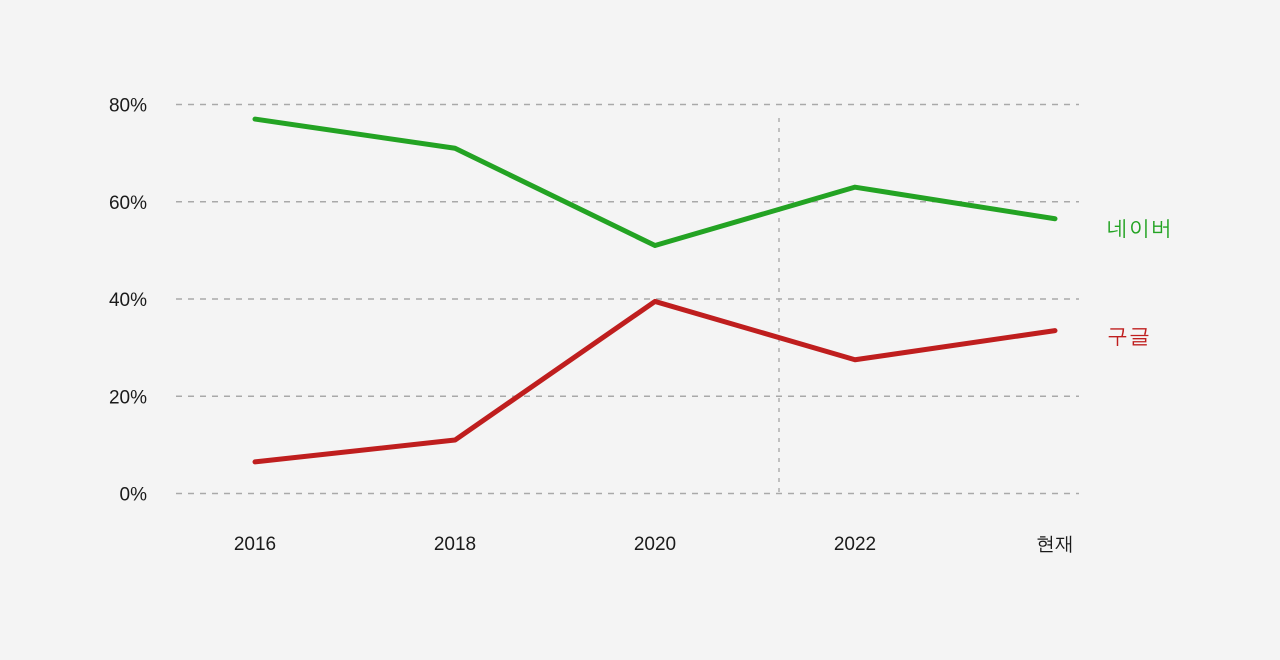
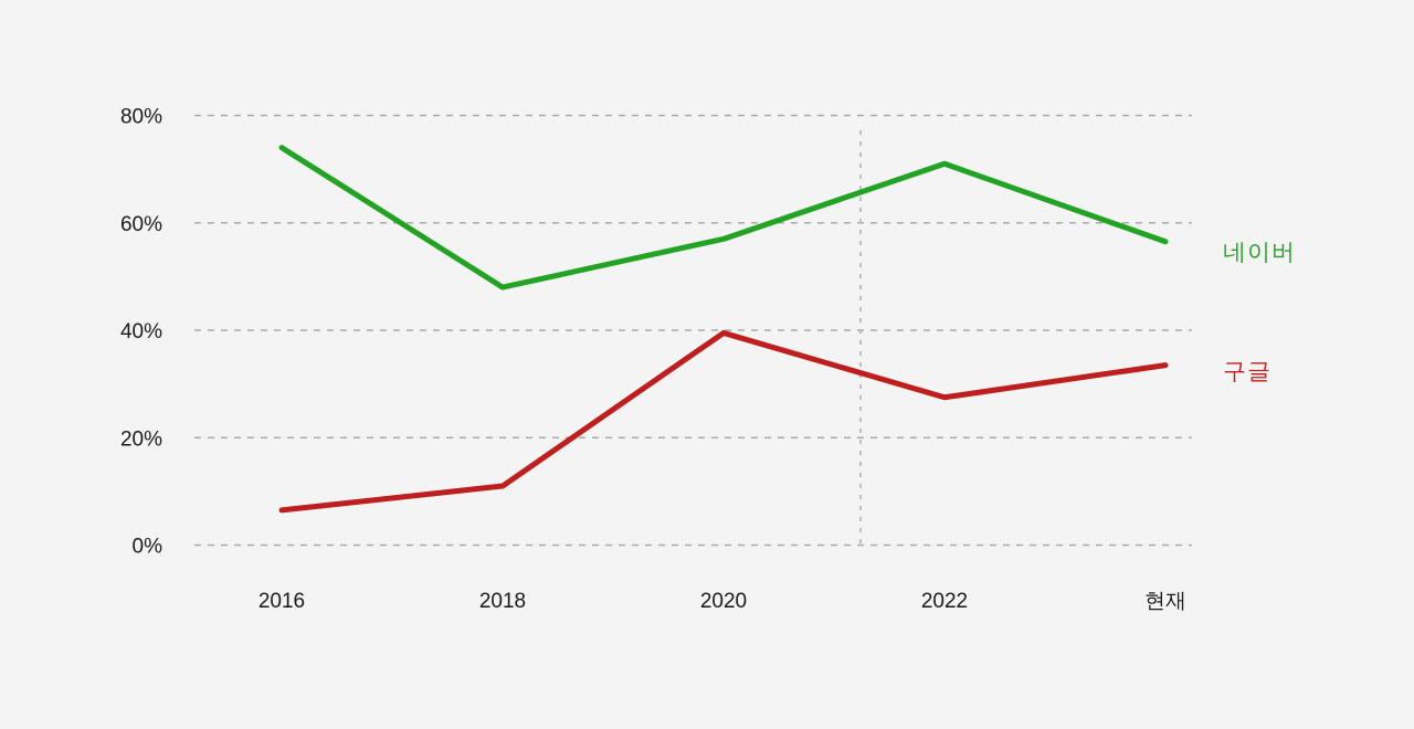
네이버/2016: 77% -> 74%
네이버/2018: 71% -> 48%
네이버/2020: 51% -> 57%
네이버/2022: 63% -> 71%
